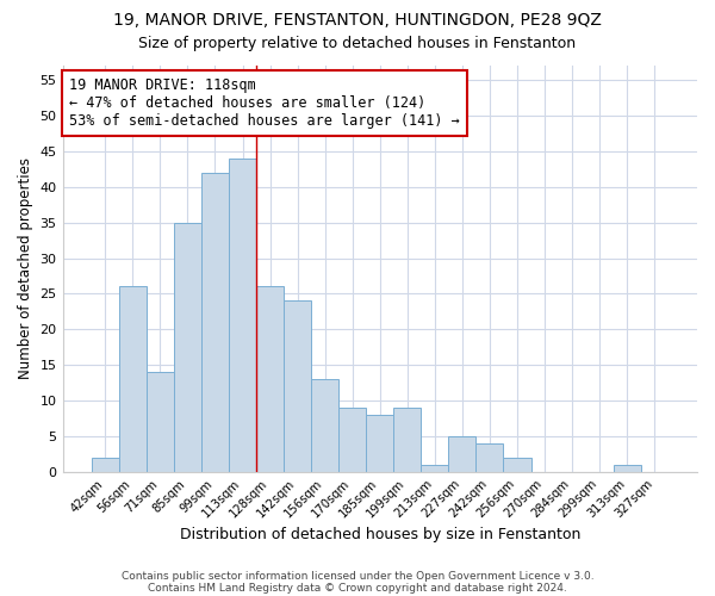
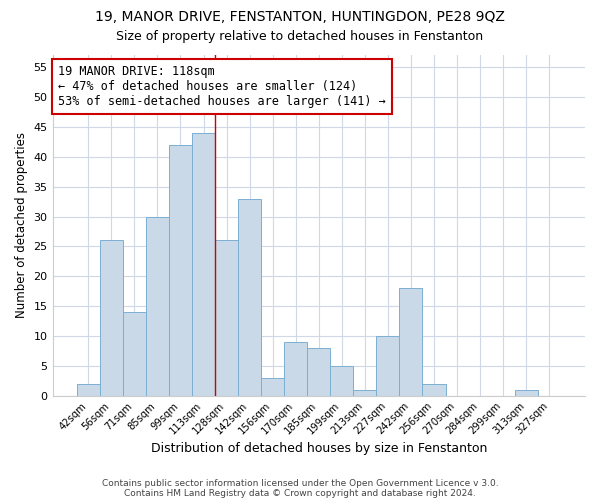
85sqm: 35 -> 30
142sqm: 24 -> 33
156sqm: 13 -> 3
199sqm: 9 -> 5
227sqm: 5 -> 10
242sqm: 4 -> 18
